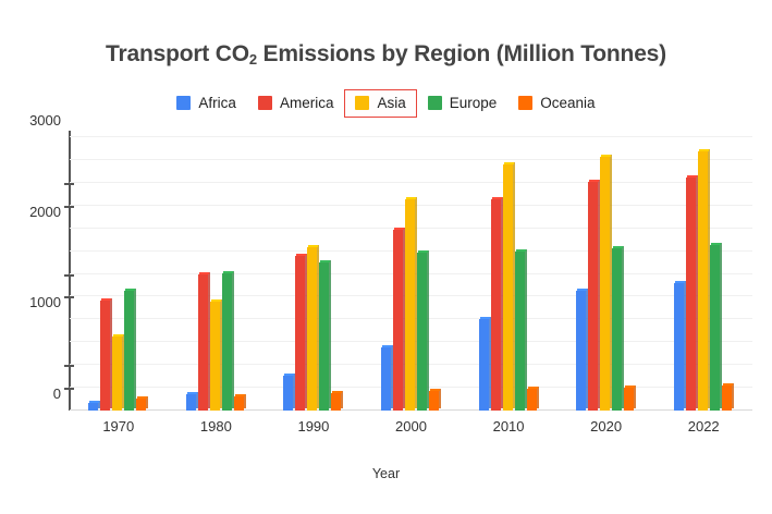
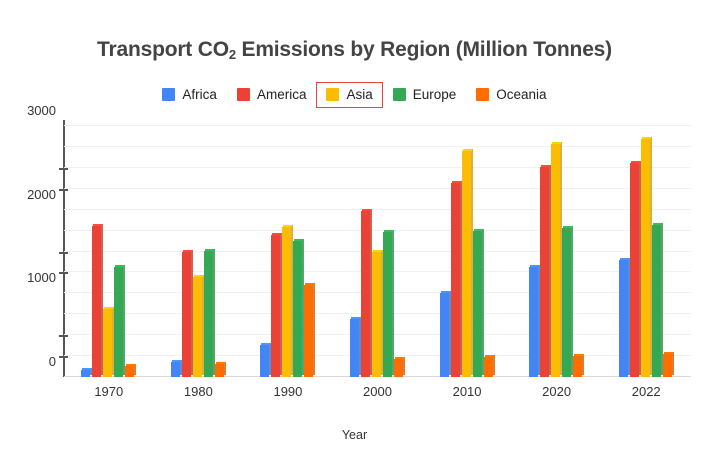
America/1970: 1200 -> 1800
Oceania/1990: 200 -> 1100
Asia/2000: 2300 -> 1500
